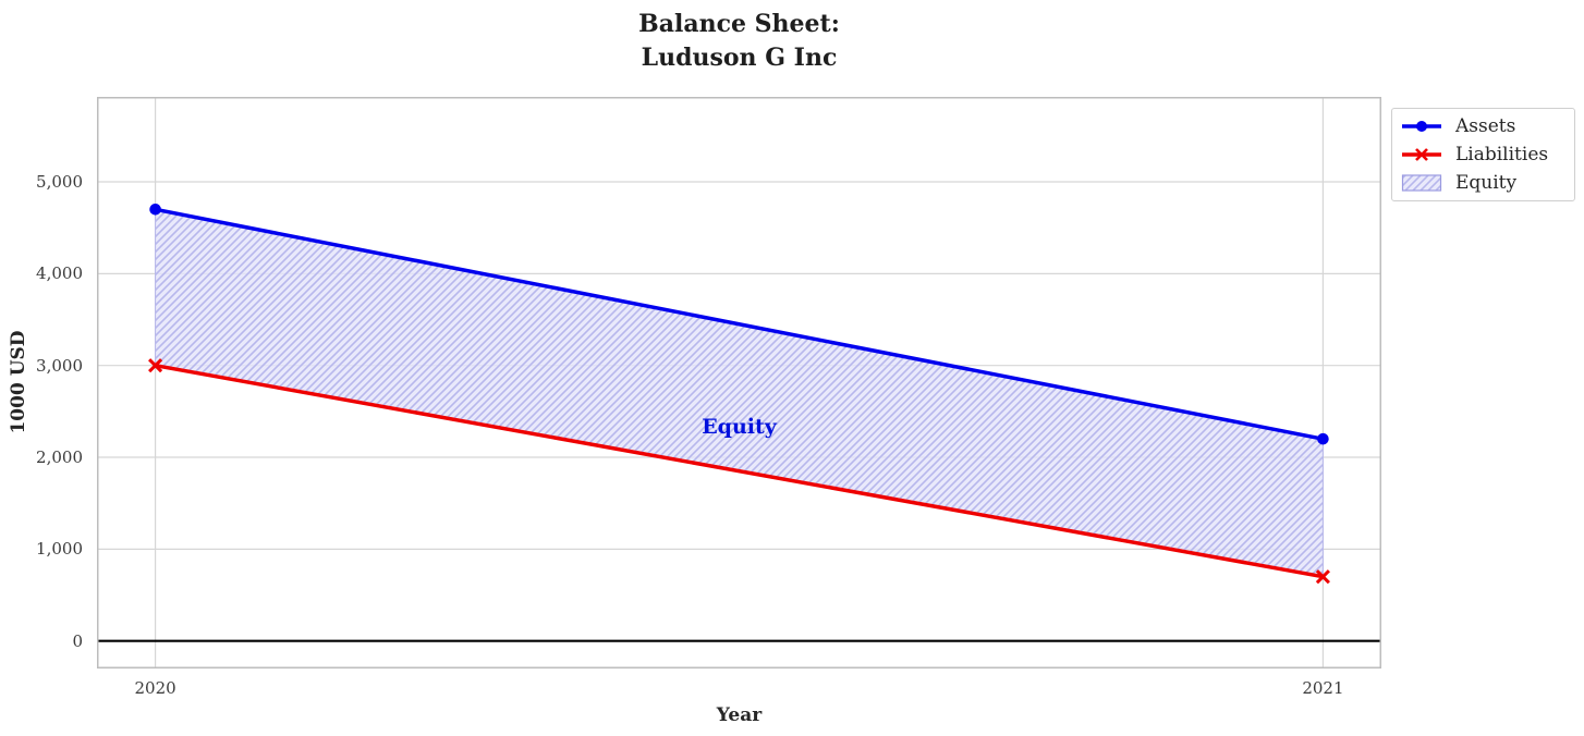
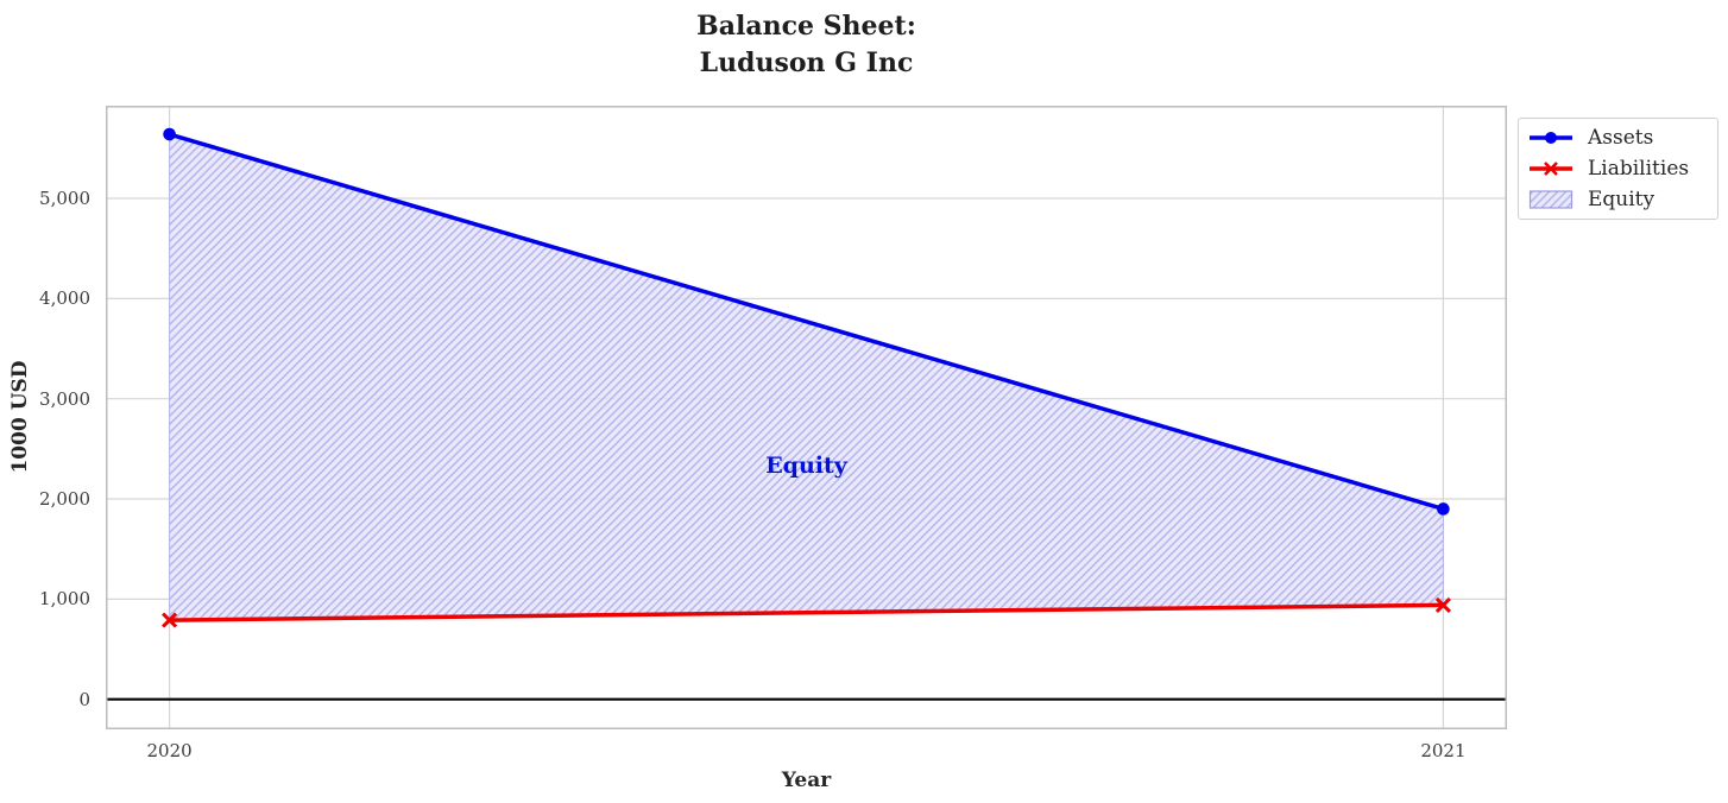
Assets/2020: 4700 -> 5600
Liabilities/2020: 3000 -> 800
Assets/2021: 2200 -> 1900
Liabilities/2021: 700 -> 900
